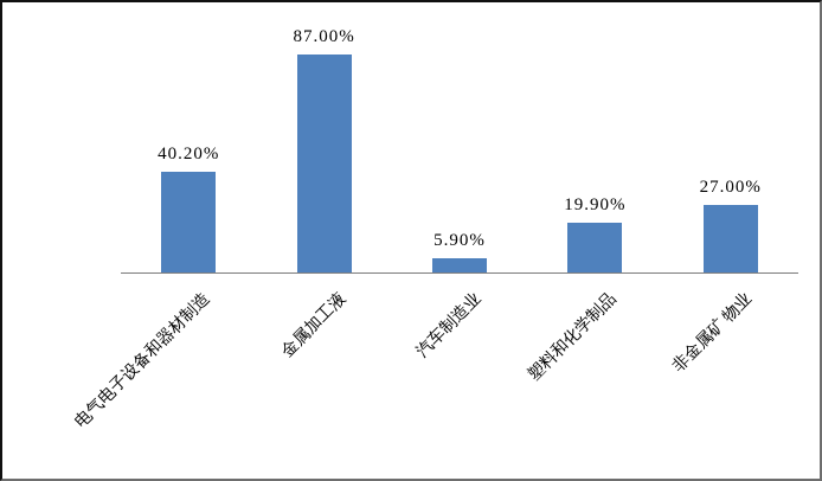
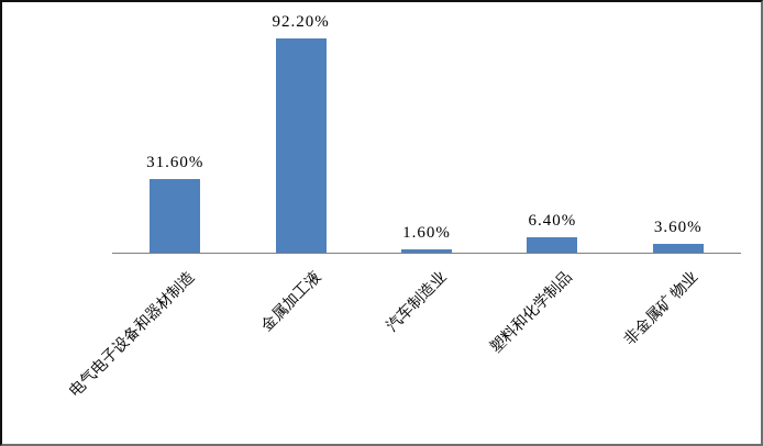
电气电子设备和器材制造: 40.20% -> 31.60%
金属加工液: 87.00% -> 92.20%
汽车制造业: 5.90% -> 1.60%
塑料和化学制品: 19.90% -> 6.40%
非金属矿 物业: 27.00% -> 3.60%
